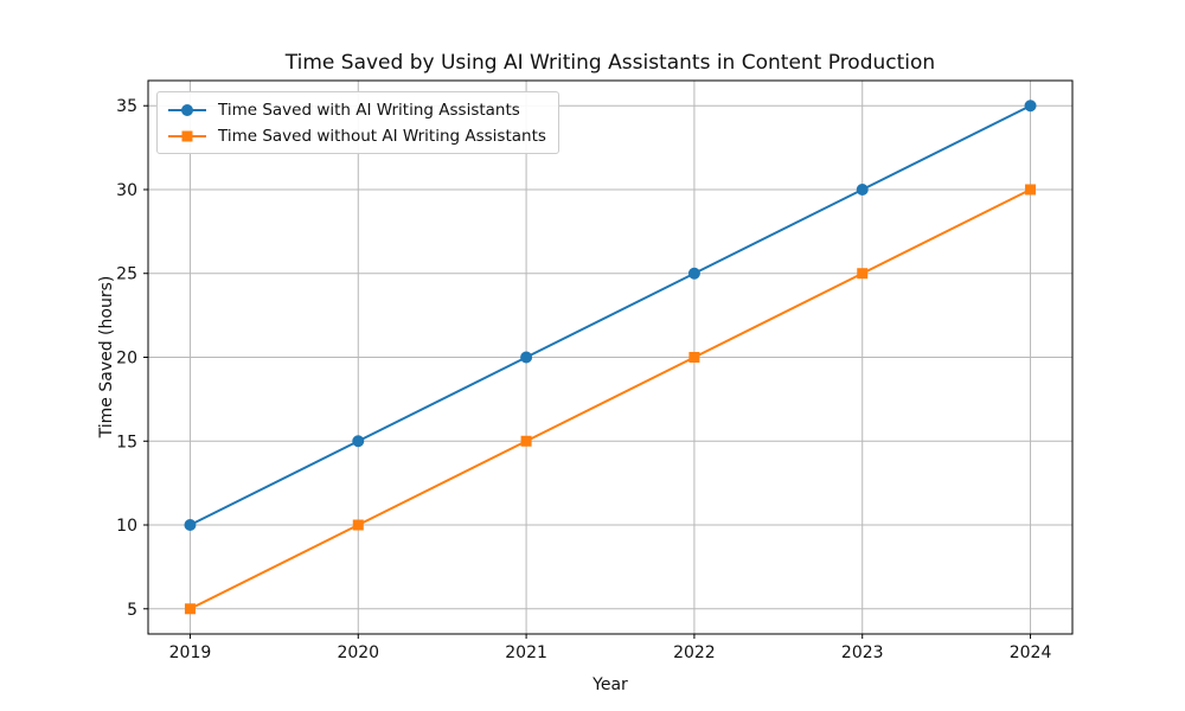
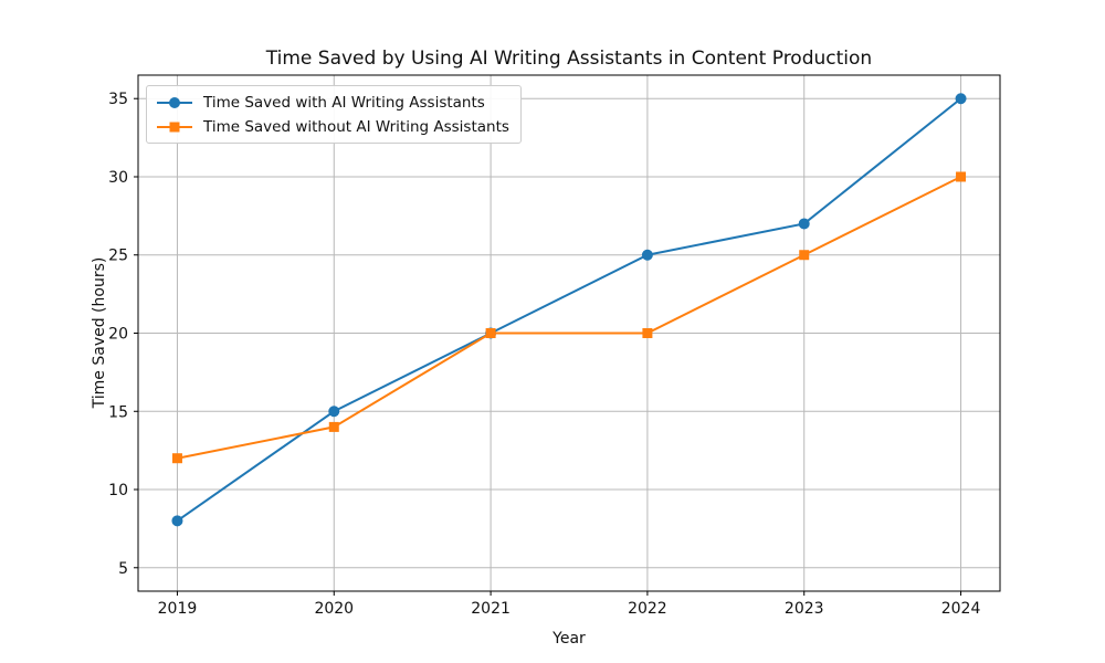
Time Saved with AI Writing Assistants/2019: 10 -> 8
Time Saved without AI Writing Assistants/2019: 5 -> 12
Time Saved without AI Writing Assistants/2020: 10 -> 14
Time Saved without AI Writing Assistants/2021: 15 -> 20
Time Saved with AI Writing Assistants/2023: 30 -> 27
